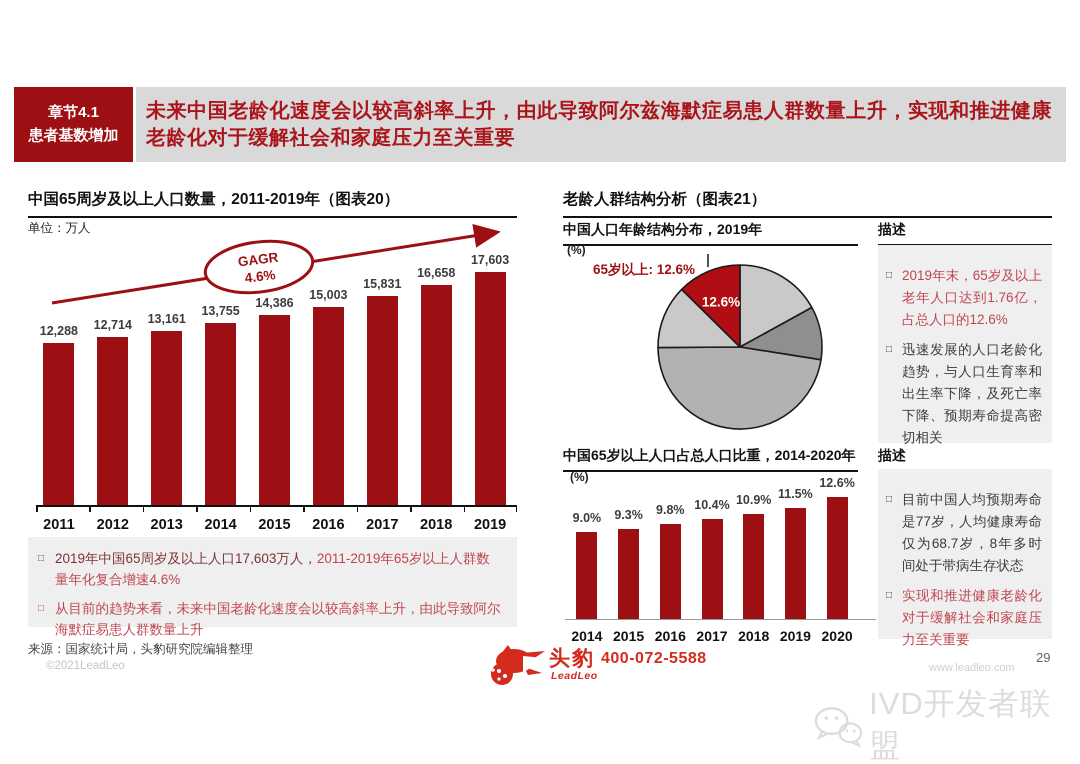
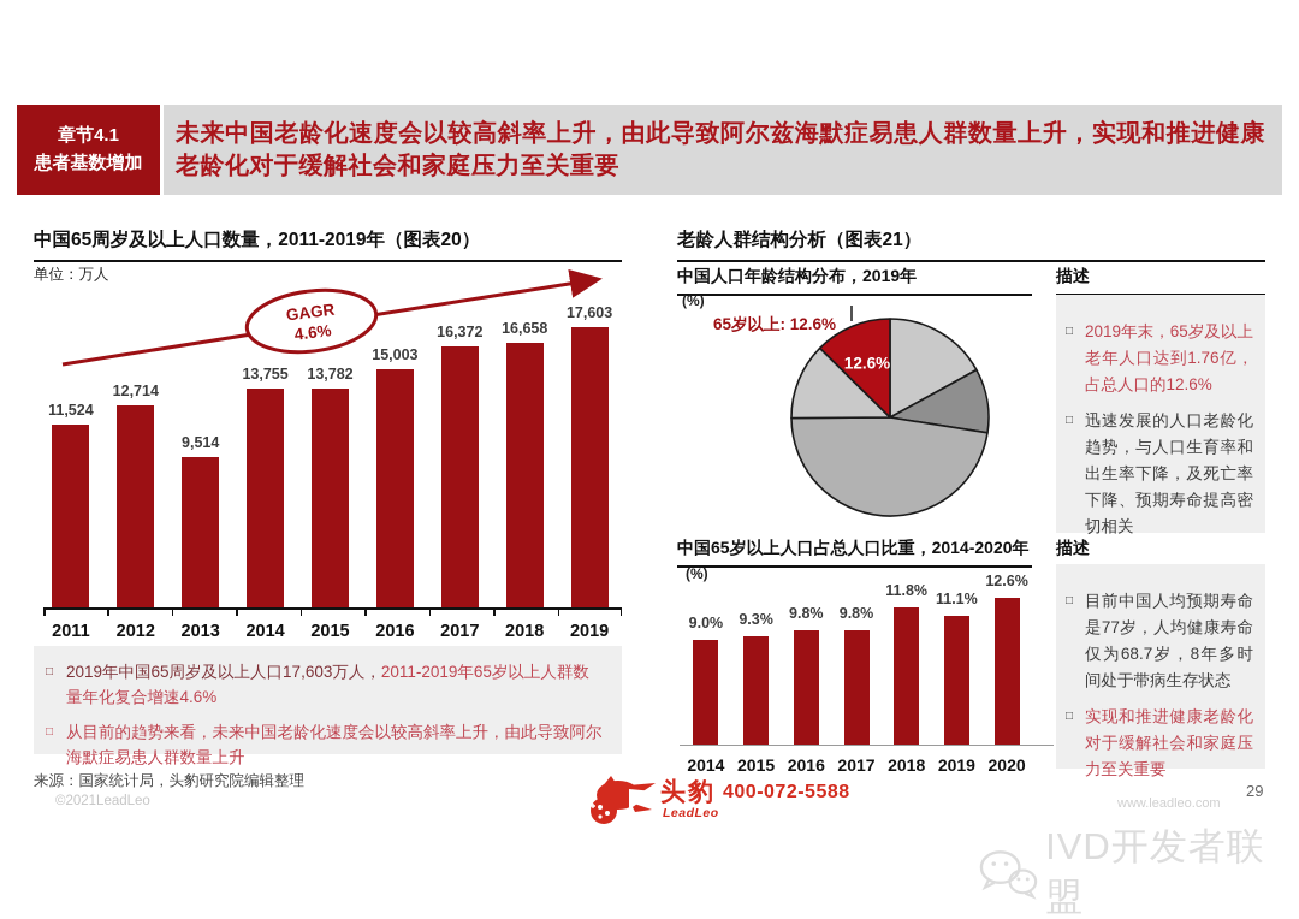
中国65周岁及以上人口数量，2011-2019年（图表20）/2011: 12,288 -> 11,524
中国65周岁及以上人口数量，2011-2019年（图表20）/2013: 13,161 -> 9,514
中国65周岁及以上人口数量，2011-2019年（图表20）/2015: 14,386 -> 13,782
中国65周岁及以上人口数量，2011-2019年（图表20）/2017: 15,831 -> 16,372
中国65岁以上人口占总人口比重，2014-2020年/2017: 10.4% -> 9.8%
中国65岁以上人口占总人口比重，2014-2020年/2018: 10.9% -> 11.8%
中国65岁以上人口占总人口比重，2014-2020年/2019: 11.5% -> 11.1%
